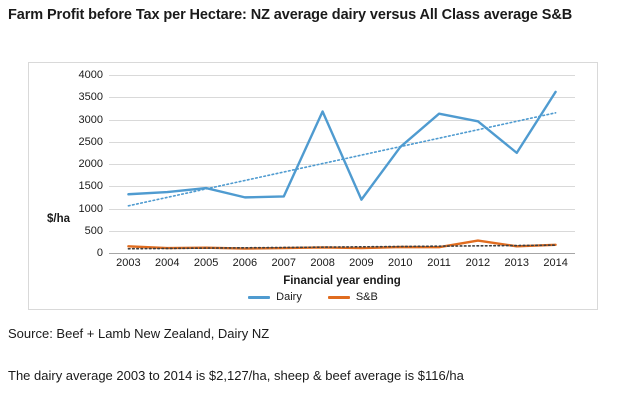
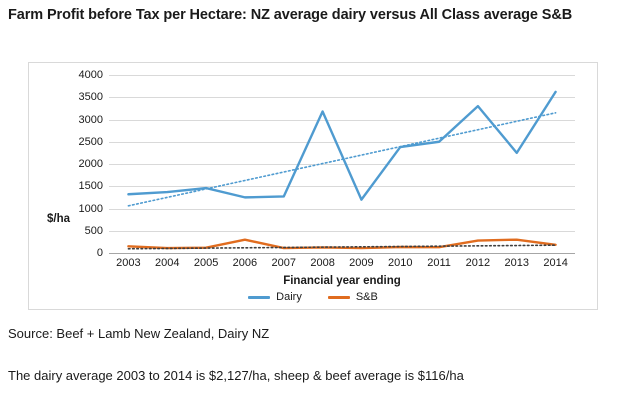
S&B/2006: 100 -> 300
Dairy/2011: 3100 -> 2500
Dairy/2012: 3000 -> 3300
S&B/2013: 200 -> 300
